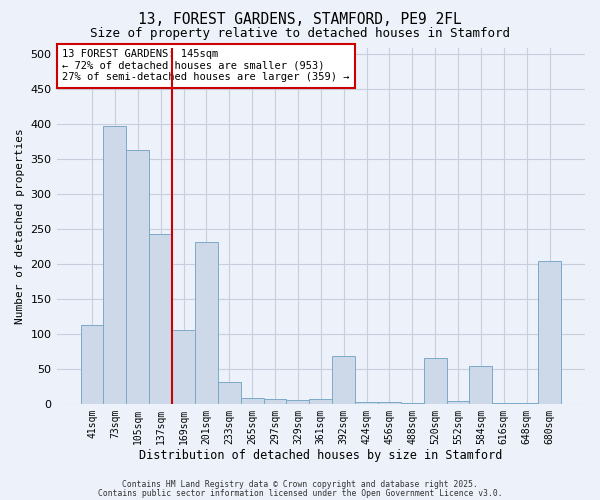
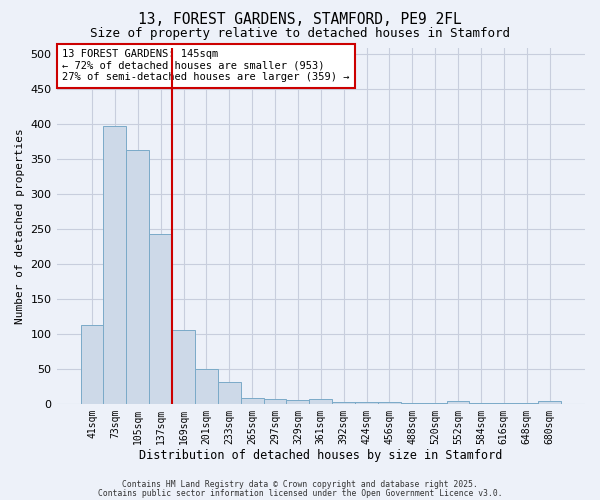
201sqm: 232 -> 50
392sqm: 68 -> 2
520sqm: 66 -> 1
584sqm: 54 -> 1
680sqm: 204 -> 4
